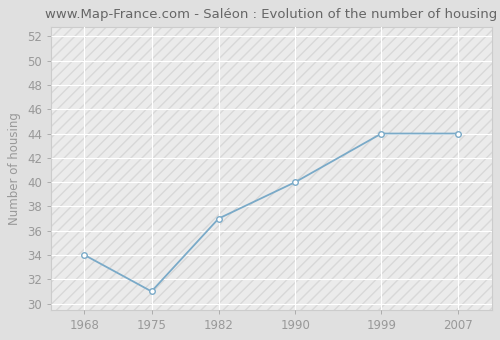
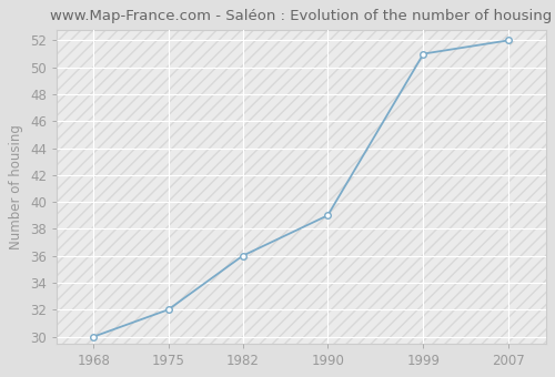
1968: 34 -> 30
1975: 31 -> 32
1982: 37 -> 36
1990: 40 -> 39
1999: 44 -> 51
2007: 44 -> 52
